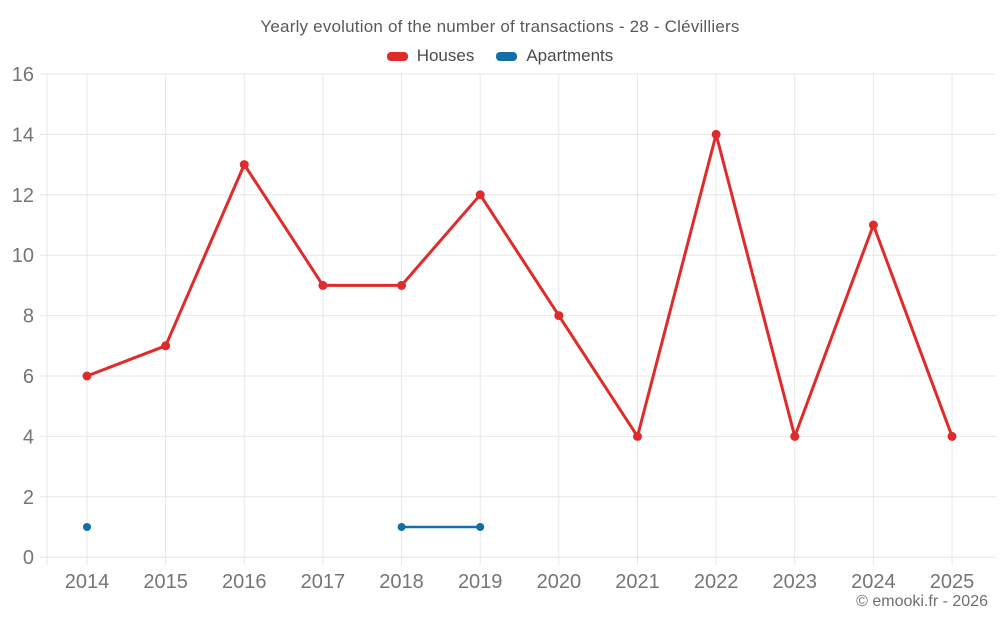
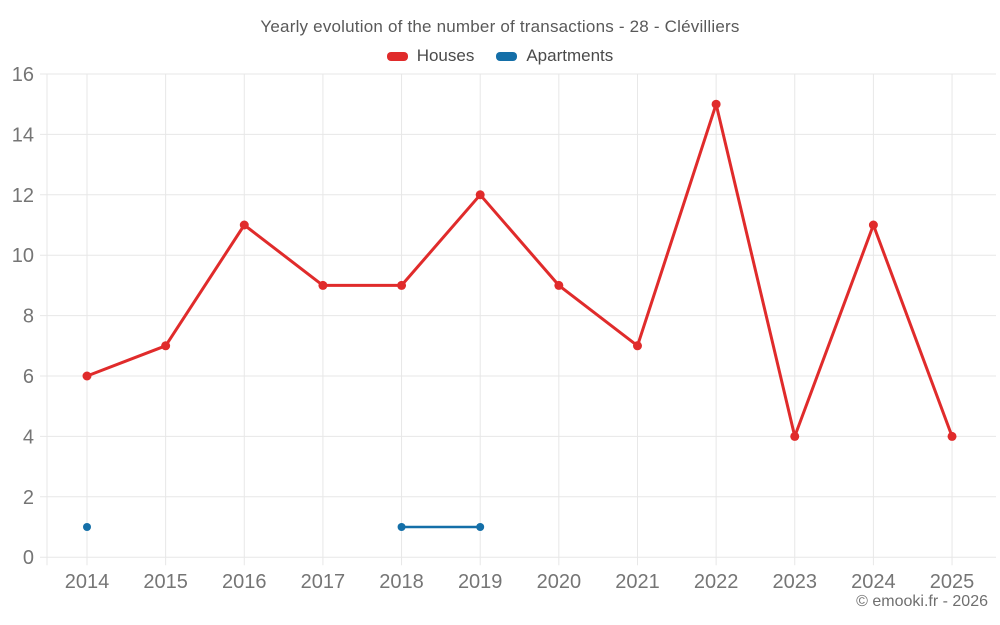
Houses/2016: 13 -> 11
Houses/2020: 8 -> 9
Houses/2021: 4 -> 7
Houses/2022: 14 -> 15
